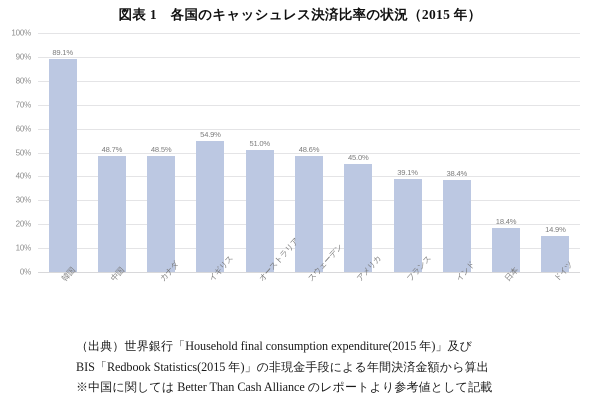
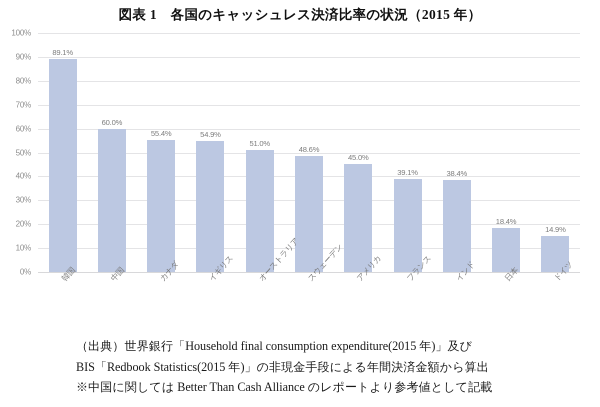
中国: 48.7% -> 60.0%
カナダ: 48.5% -> 55.4%
